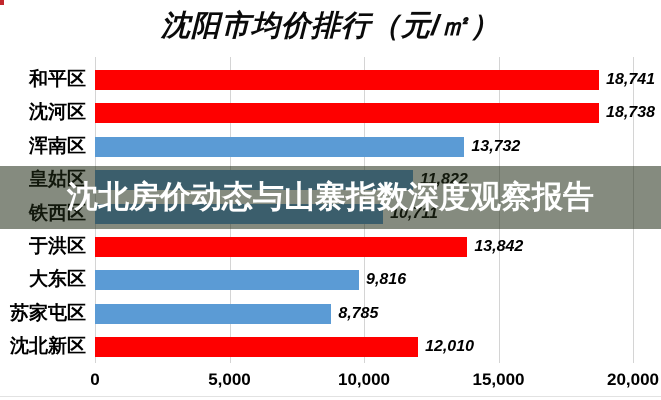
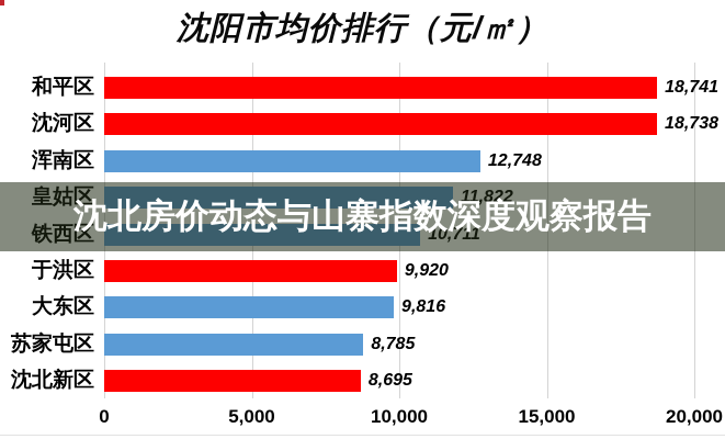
浑南区: 13,732 -> 12,748
于洪区: 13,842 -> 9,920
沈北新区: 12,010 -> 8,695
